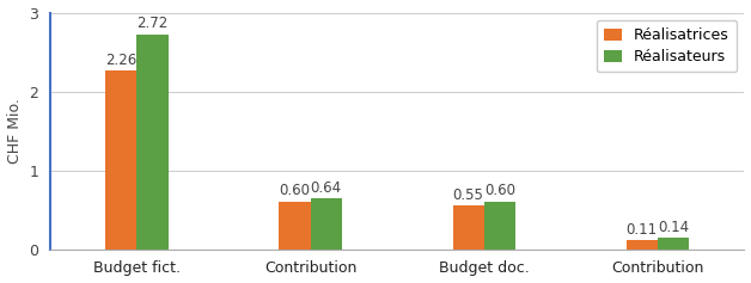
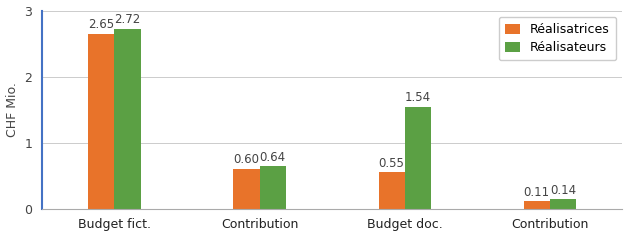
Réalisatrices/Budget fict.: 2.26 -> 2.65
Réalisateurs/Budget doc.: 0.60 -> 1.54
